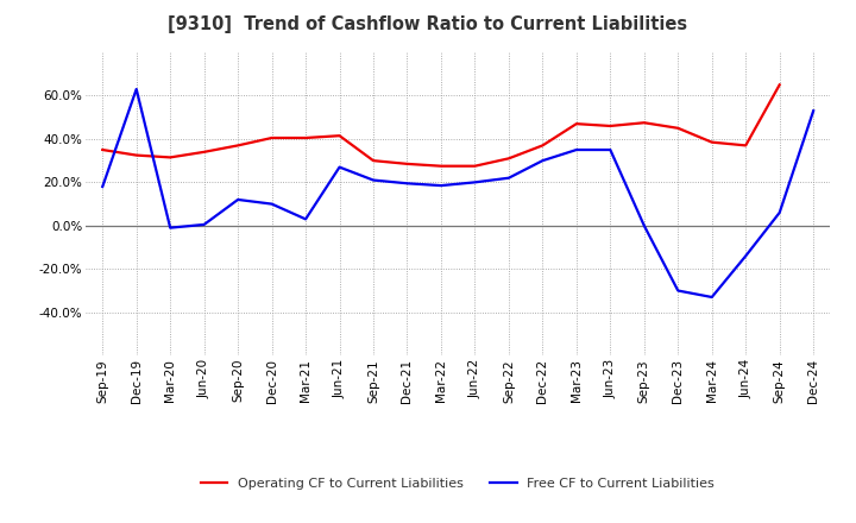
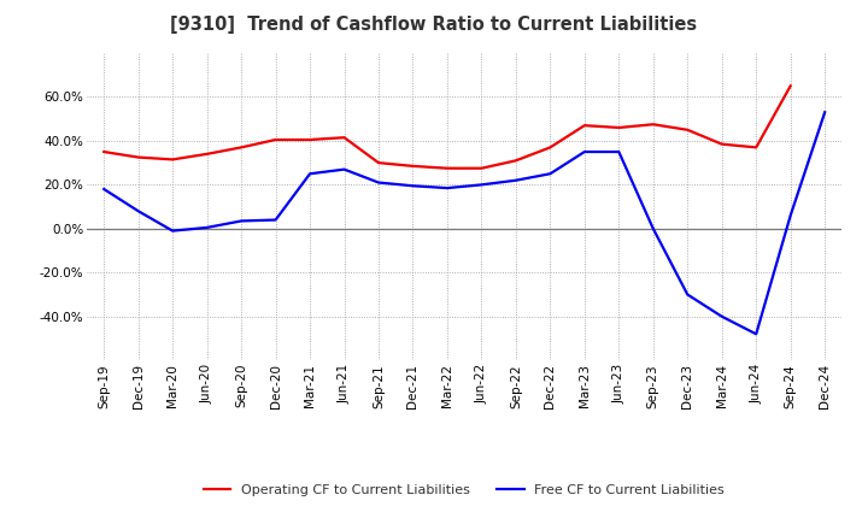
Free CF to Current Liabilities/Dec-19: 63% -> 8%
Free CF to Current Liabilities/Sep-20: 12% -> 4%
Free CF to Current Liabilities/Dec-20: 10% -> 4%
Free CF to Current Liabilities/Mar-21: 3% -> 25%
Free CF to Current Liabilities/Dec-22: 30% -> 25%
Free CF to Current Liabilities/Mar-24: -33% -> -40%
Free CF to Current Liabilities/Jun-24: -14% -> -48%
